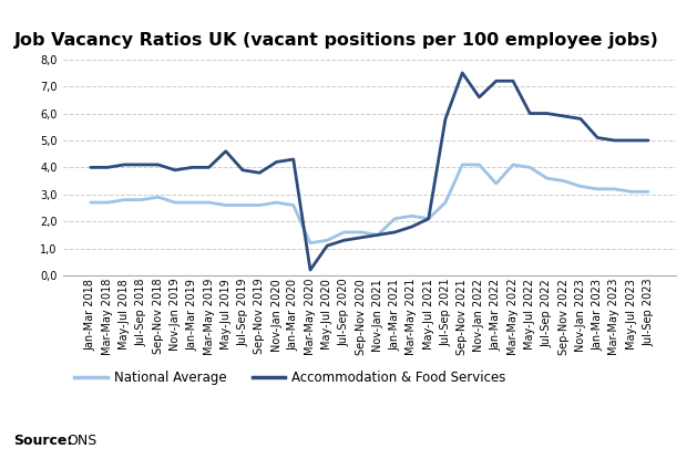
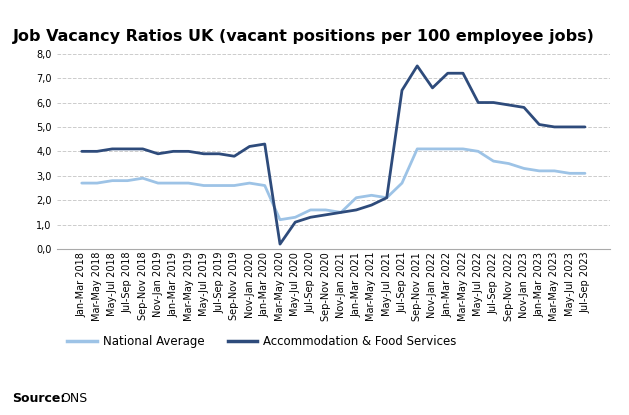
Accommodation & Food Services/May-Jul 2019: 4,6 -> 3,9
Accommodation & Food Services/Jul-Sep 2021: 5,8 -> 6,5
National Average/Jan-Mar 2022: 3,4 -> 4,1
